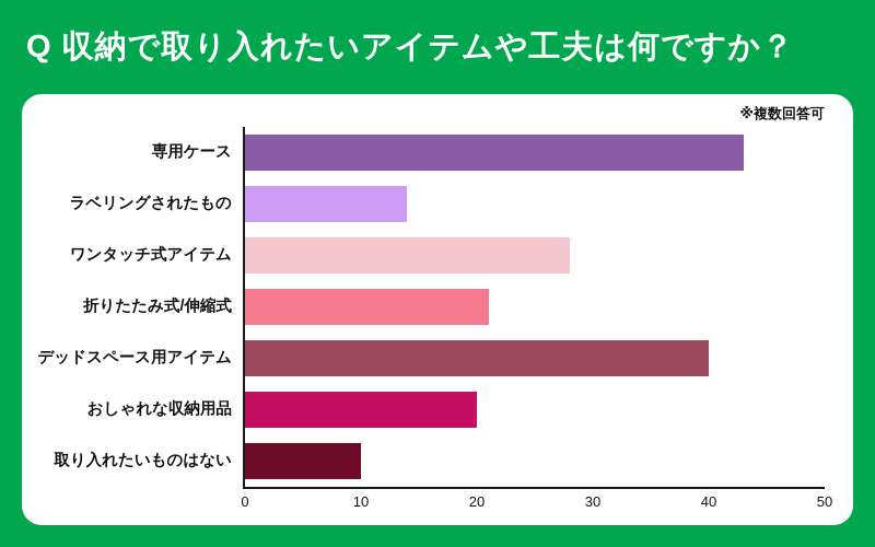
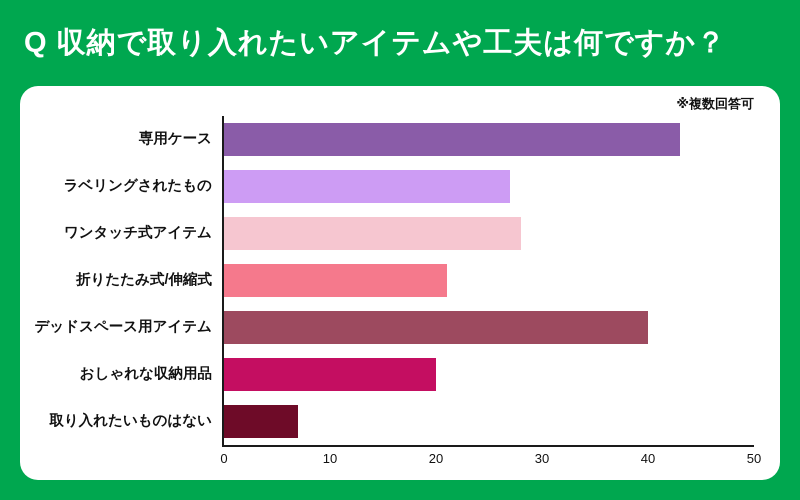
ラベリングされたもの: 14 -> 27
取り入れたいものはない: 10 -> 7
